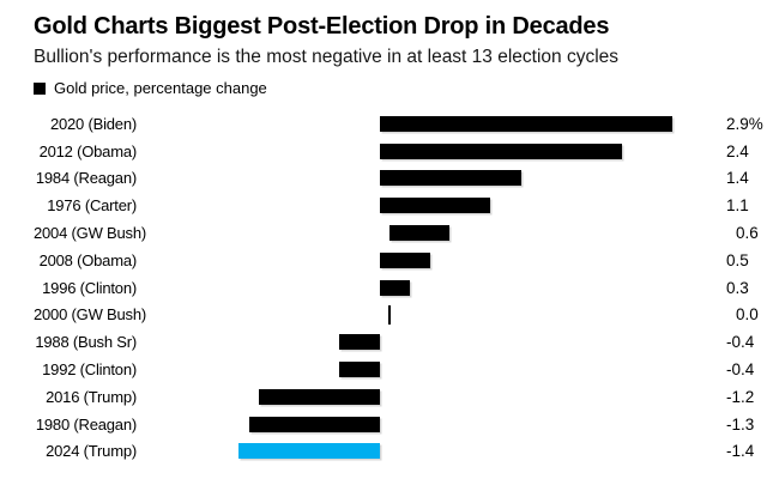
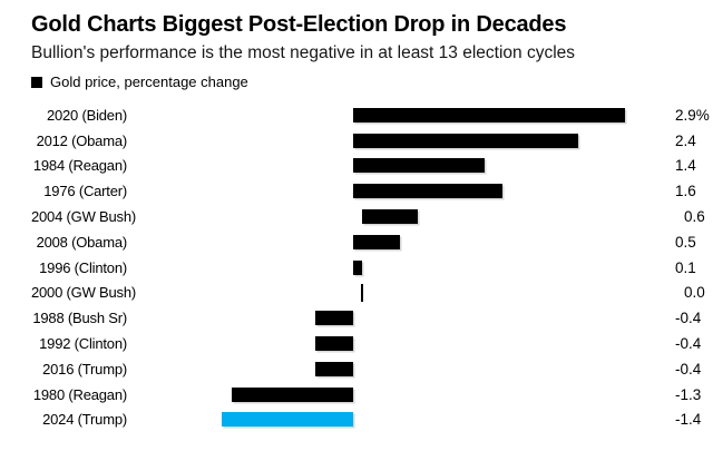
1976 (Carter): 1.1 -> 1.6
1996 (Clinton): 0.3 -> 0.1
2016 (Trump): -1.2 -> -0.4
